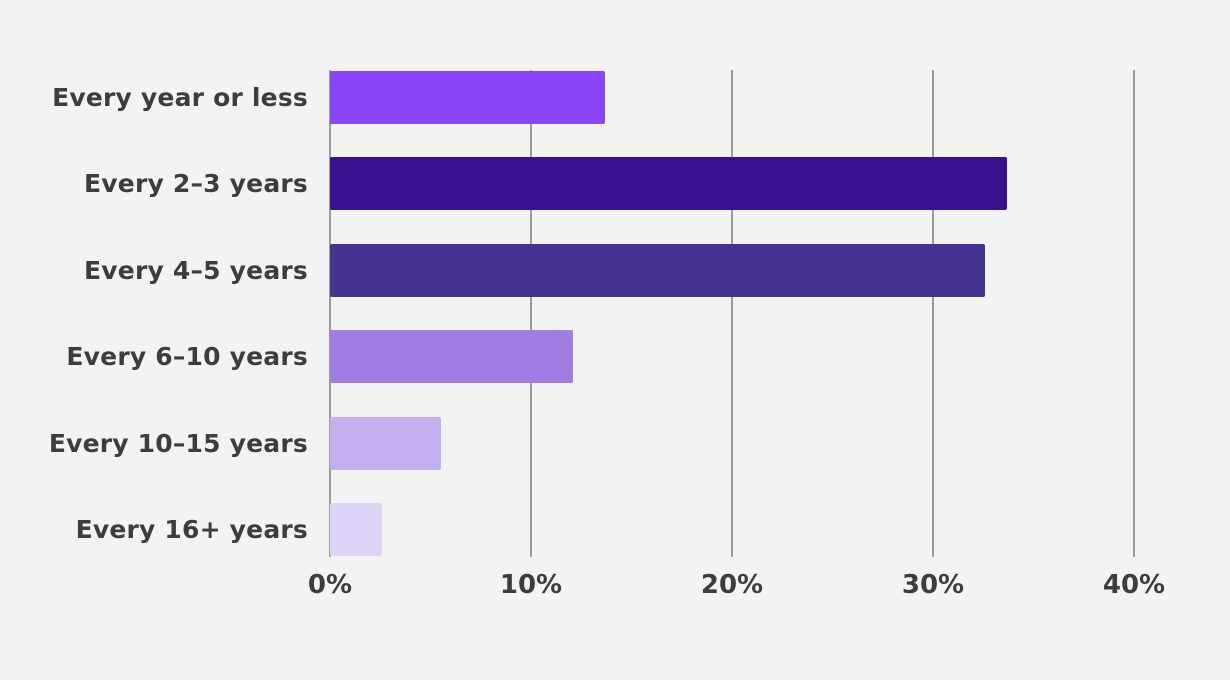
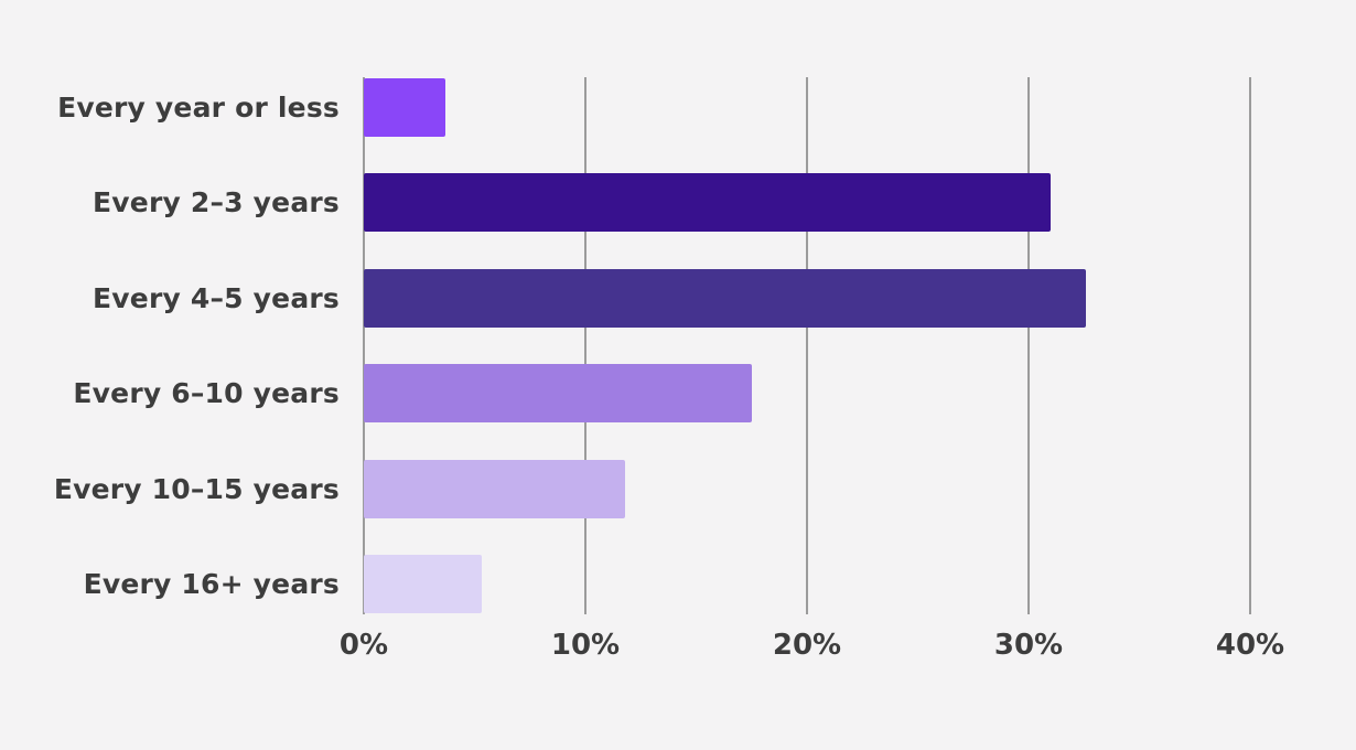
Every year or less: 13.7% -> 3.7%
Every 2–3 years: 33.7% -> 31.0%
Every 6–10 years: 12.1% -> 17.5%
Every 10–15 years: 5.5% -> 11.8%
Every 16+ years: 2.6% -> 5.3%
